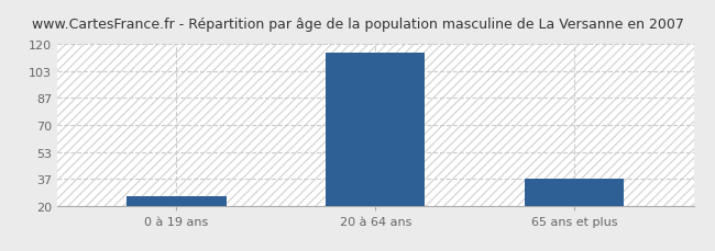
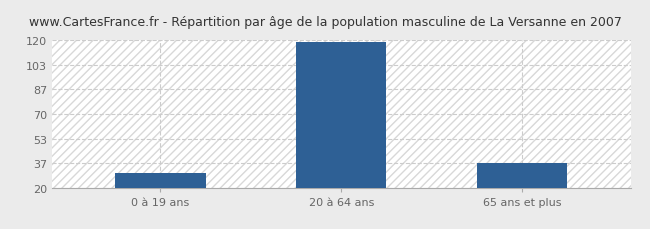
0 à 19 ans: 26 -> 30
20 à 64 ans: 115 -> 119
